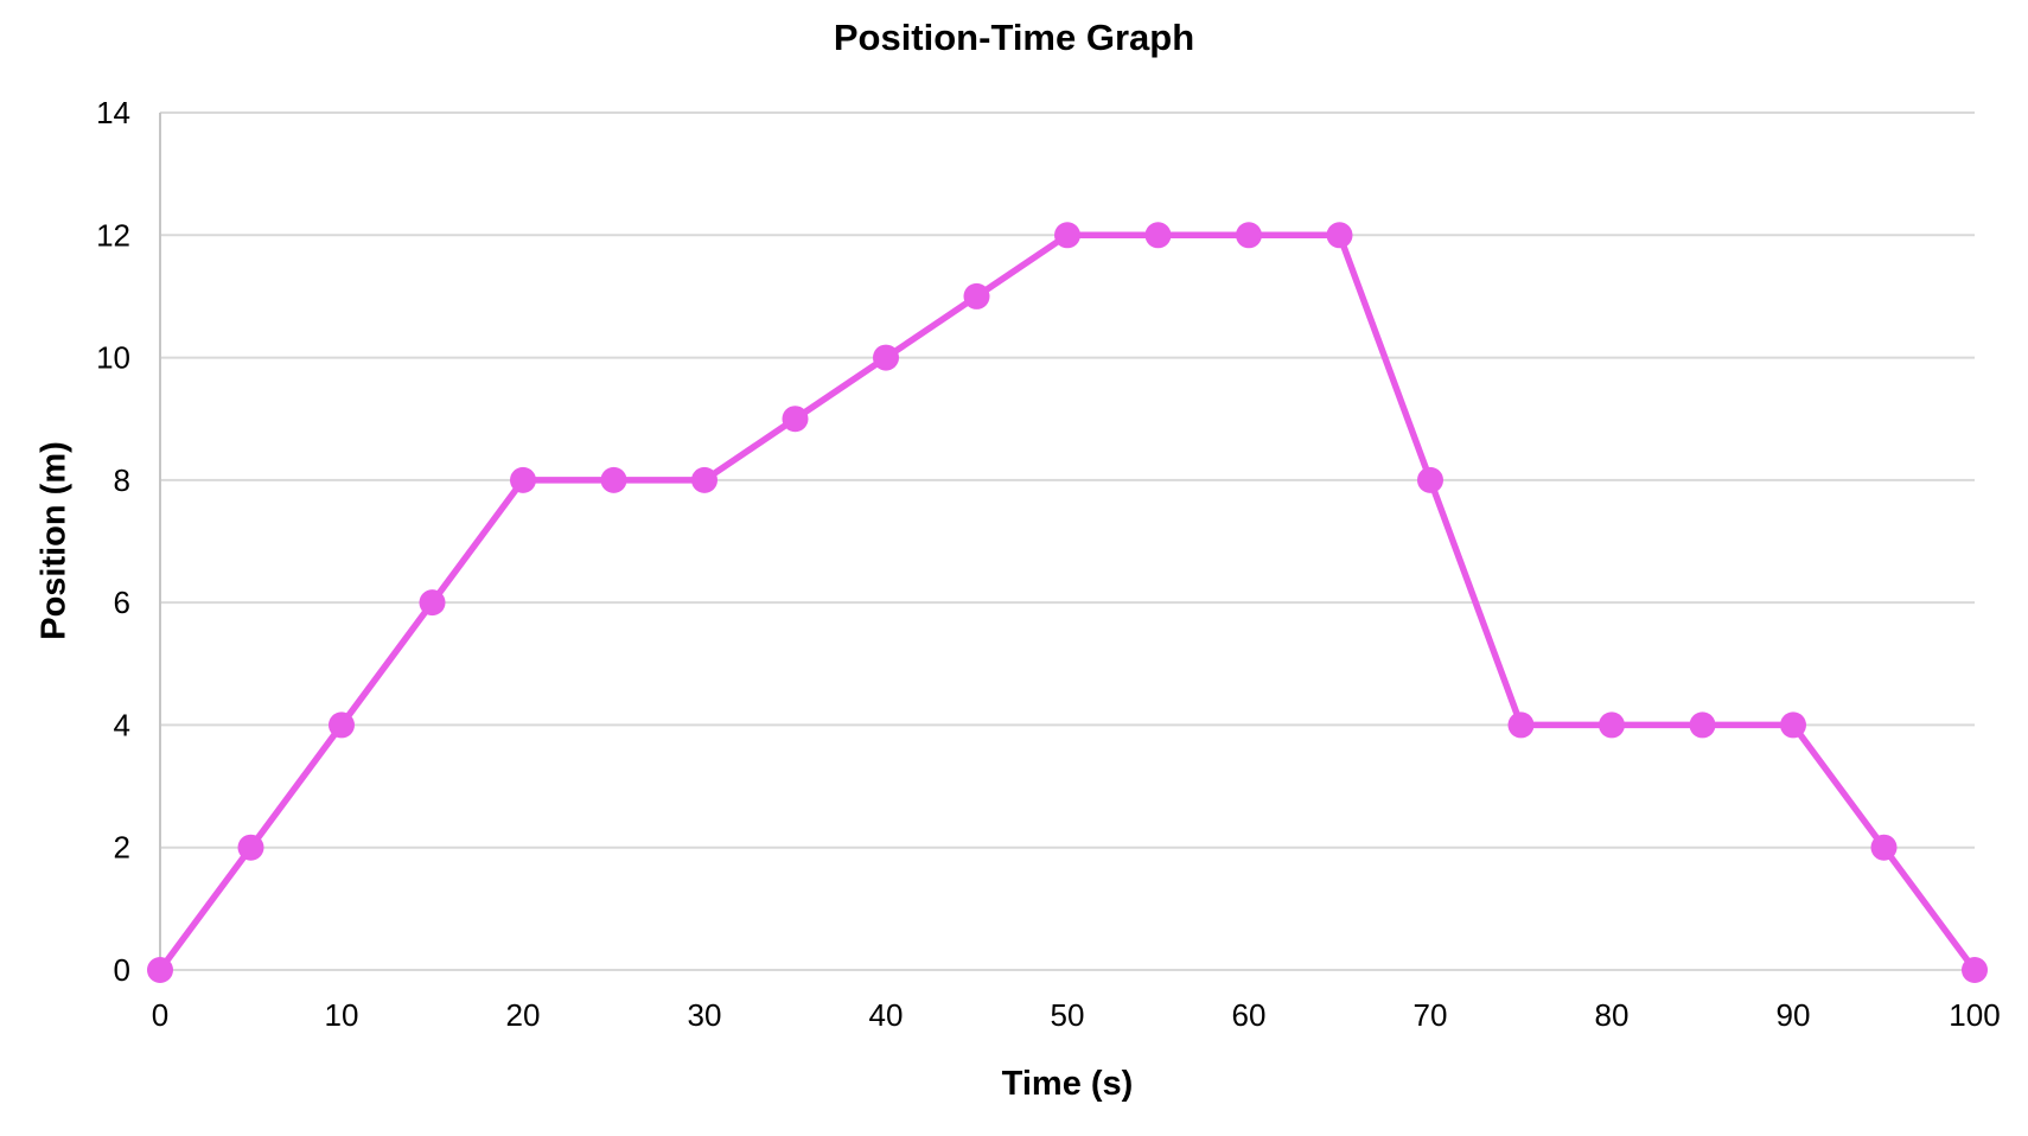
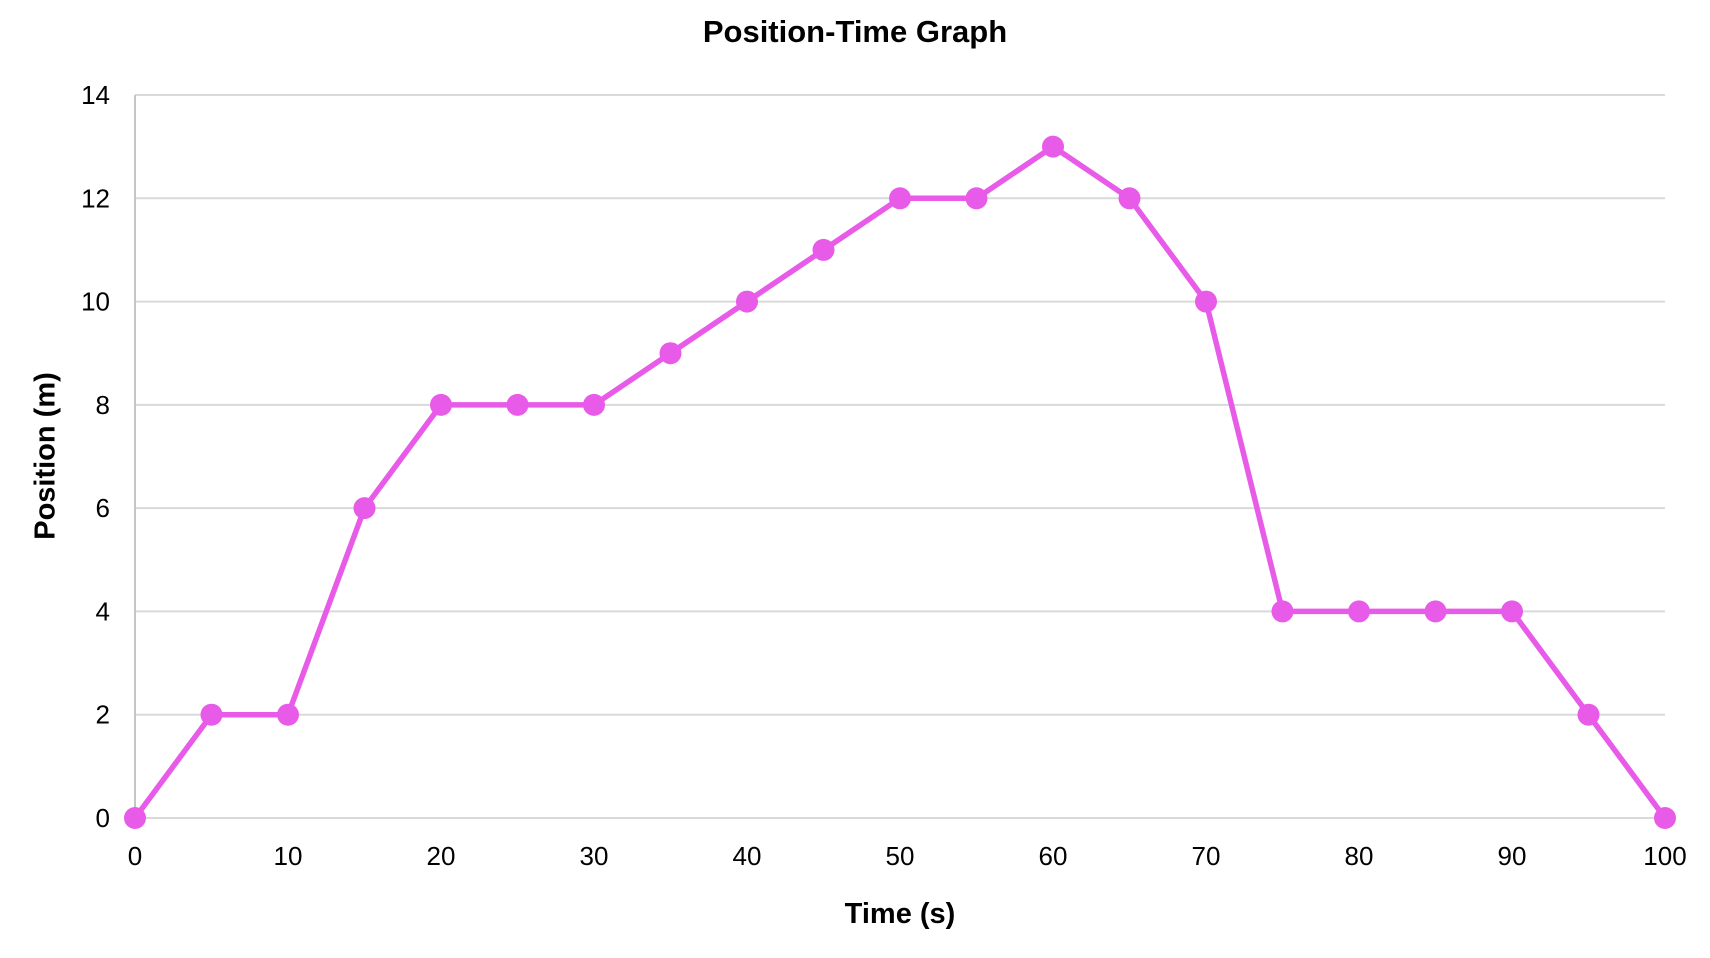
10: 4 -> 2
60: 12 -> 13
70: 8 -> 10
